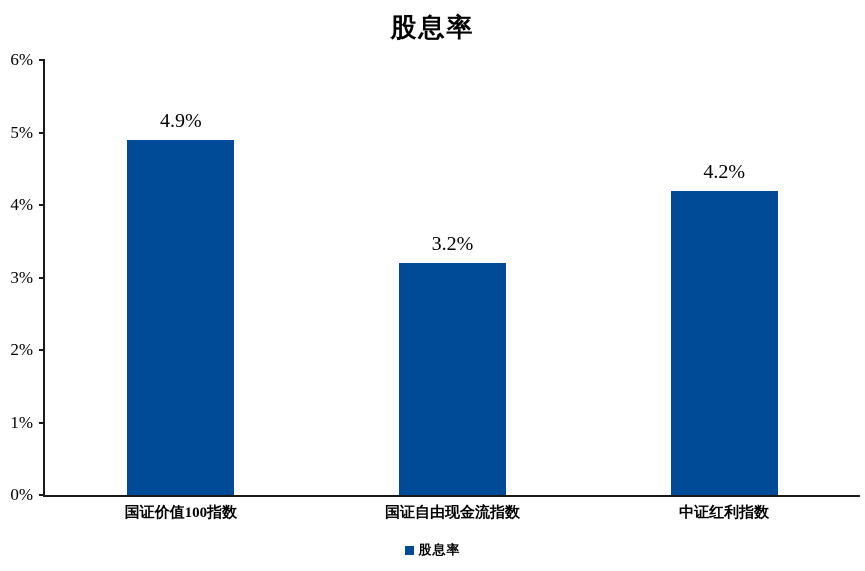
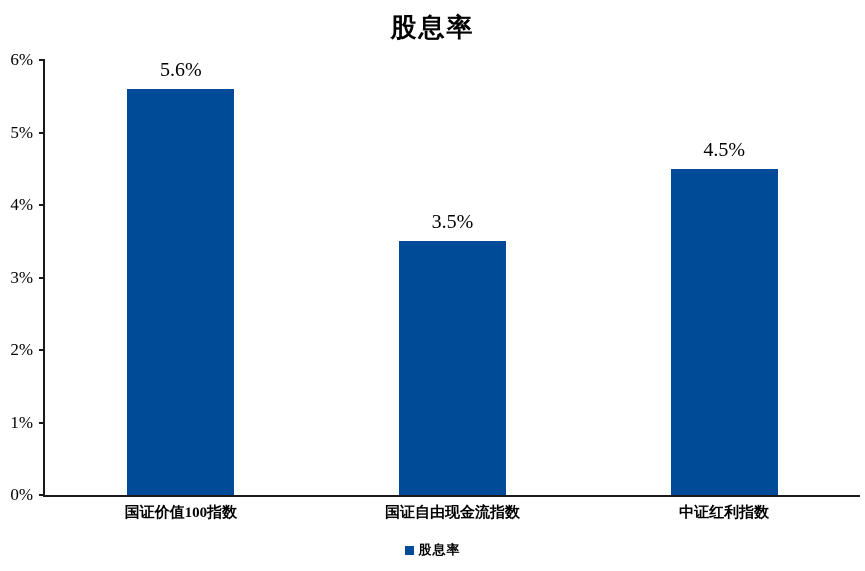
国证价值100指数: 4.9% -> 5.6%
国证自由现金流指数: 3.2% -> 3.5%
中证红利指数: 4.2% -> 4.5%
